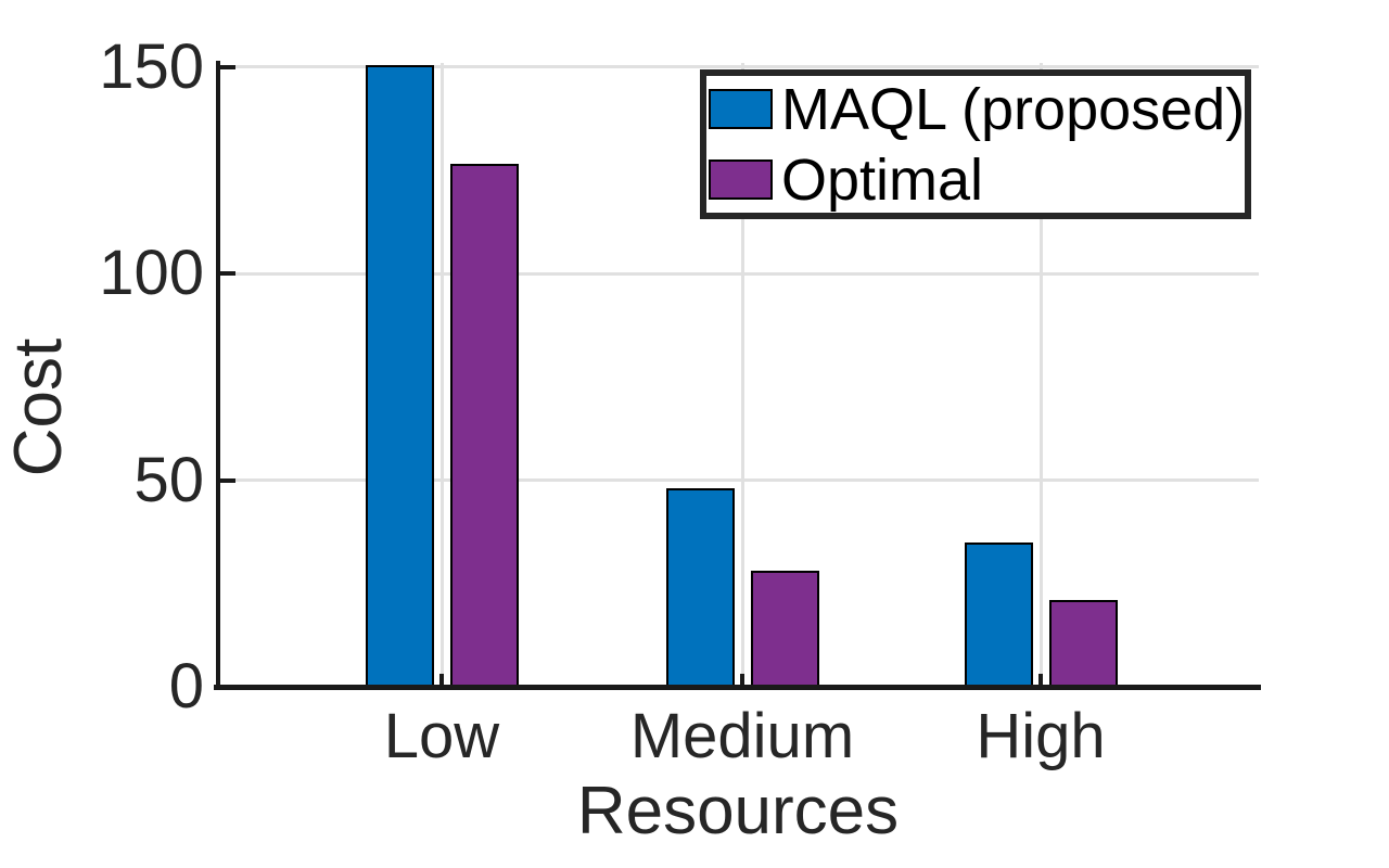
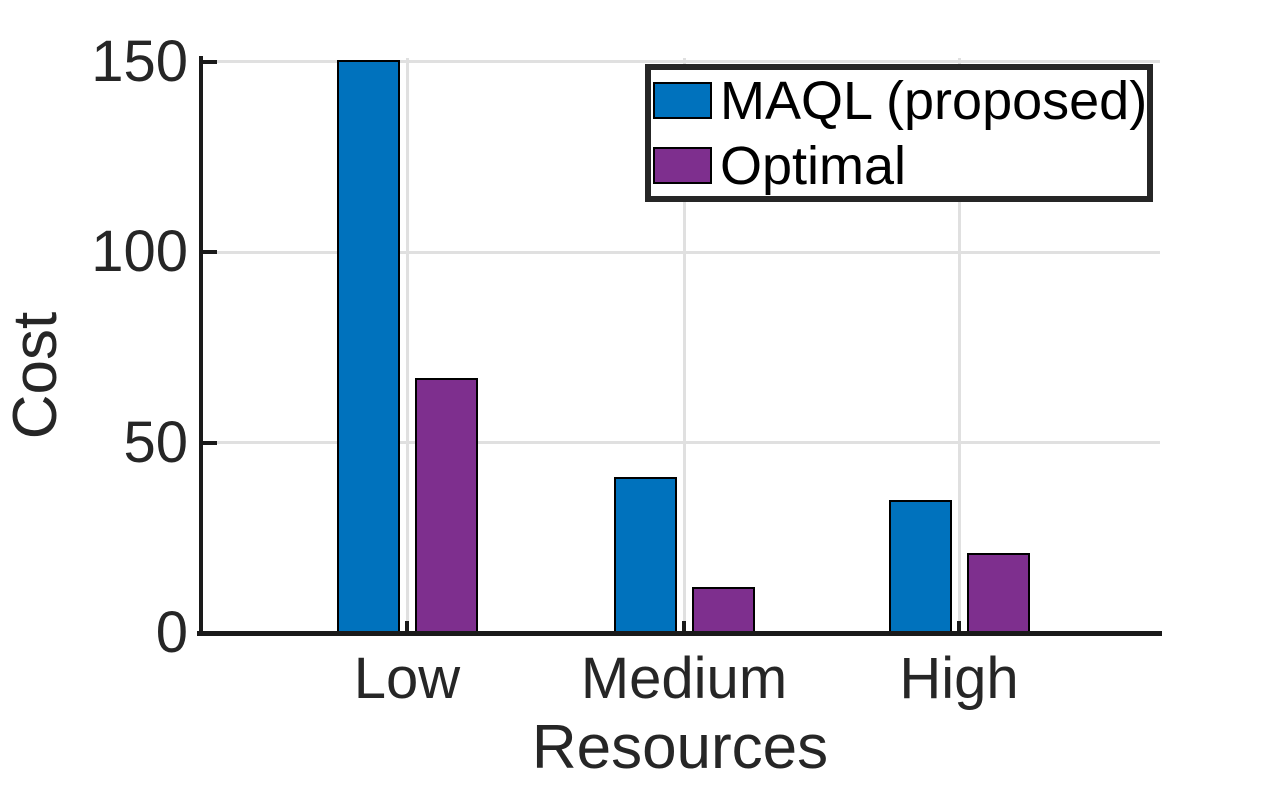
Optimal/Low: 126 -> 67
MAQL (proposed)/Medium: 48 -> 41
Optimal/Medium: 28 -> 12
